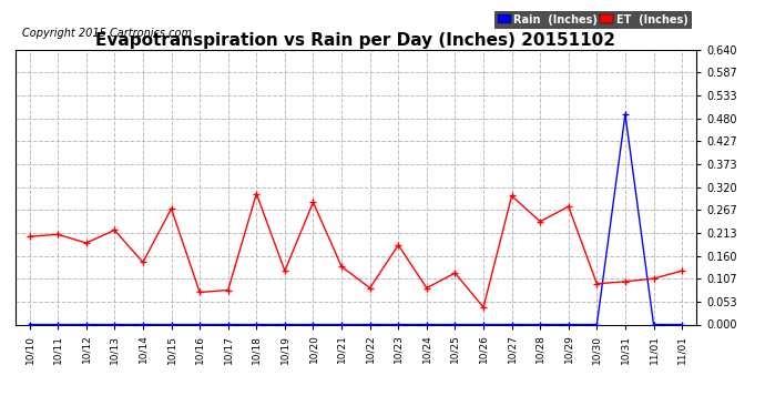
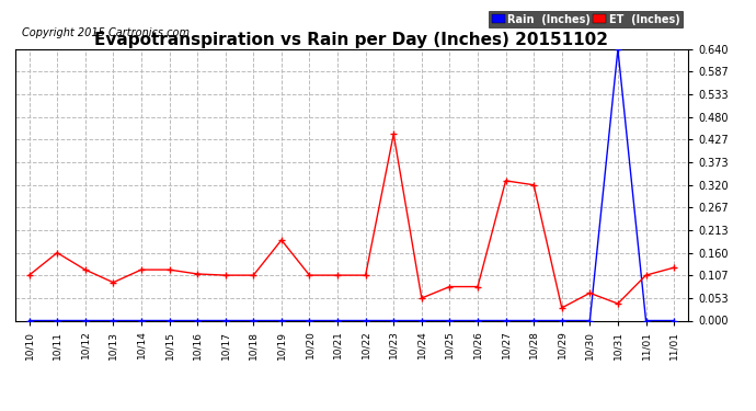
ET (Inches)/10/10: 0.205 -> 0.107
ET (Inches)/10/11: 0.210 -> 0.160
ET (Inches)/10/12: 0.190 -> 0.120
ET (Inches)/10/13: 0.220 -> 0.090
ET (Inches)/10/14: 0.145 -> 0.120
ET (Inches)/10/15: 0.270 -> 0.120
ET (Inches)/10/16: 0.075 -> 0.110
ET (Inches)/10/17: 0.080 -> 0.107
ET (Inches)/10/18: 0.305 -> 0.107
ET (Inches)/10/19: 0.125 -> 0.190
ET (Inches)/10/20: 0.285 -> 0.107
ET (Inches)/10/21: 0.135 -> 0.107
ET (Inches)/10/22: 0.085 -> 0.107
ET (Inches)/10/23: 0.185 -> 0.440
ET (Inches)/10/24: 0.085 -> 0.053
ET (Inches)/10/25: 0.120 -> 0.080
ET (Inches)/10/26: 0.040 -> 0.080
ET (Inches)/10/27: 0.300 -> 0.330
ET (Inches)/10/28: 0.240 -> 0.320
ET (Inches)/10/29: 0.275 -> 0.030
ET (Inches)/10/30: 0.095 -> 0.065
Rain (Inches)/10/31: 0.49 -> 0.64
ET (Inches)/10/31: 0.100 -> 0.040
